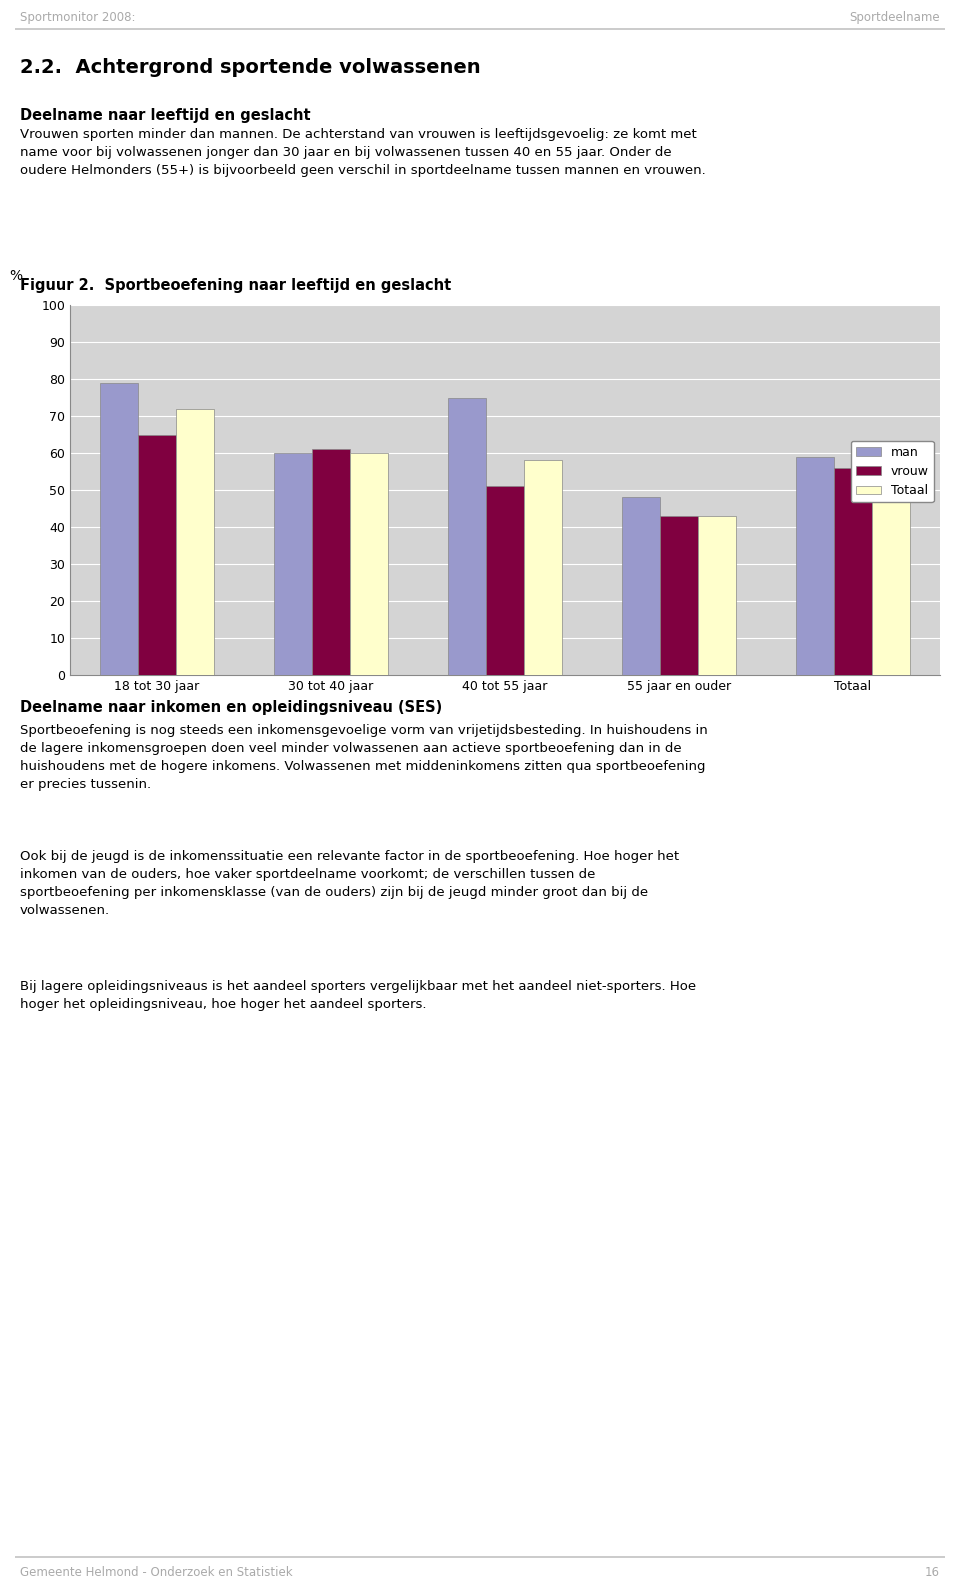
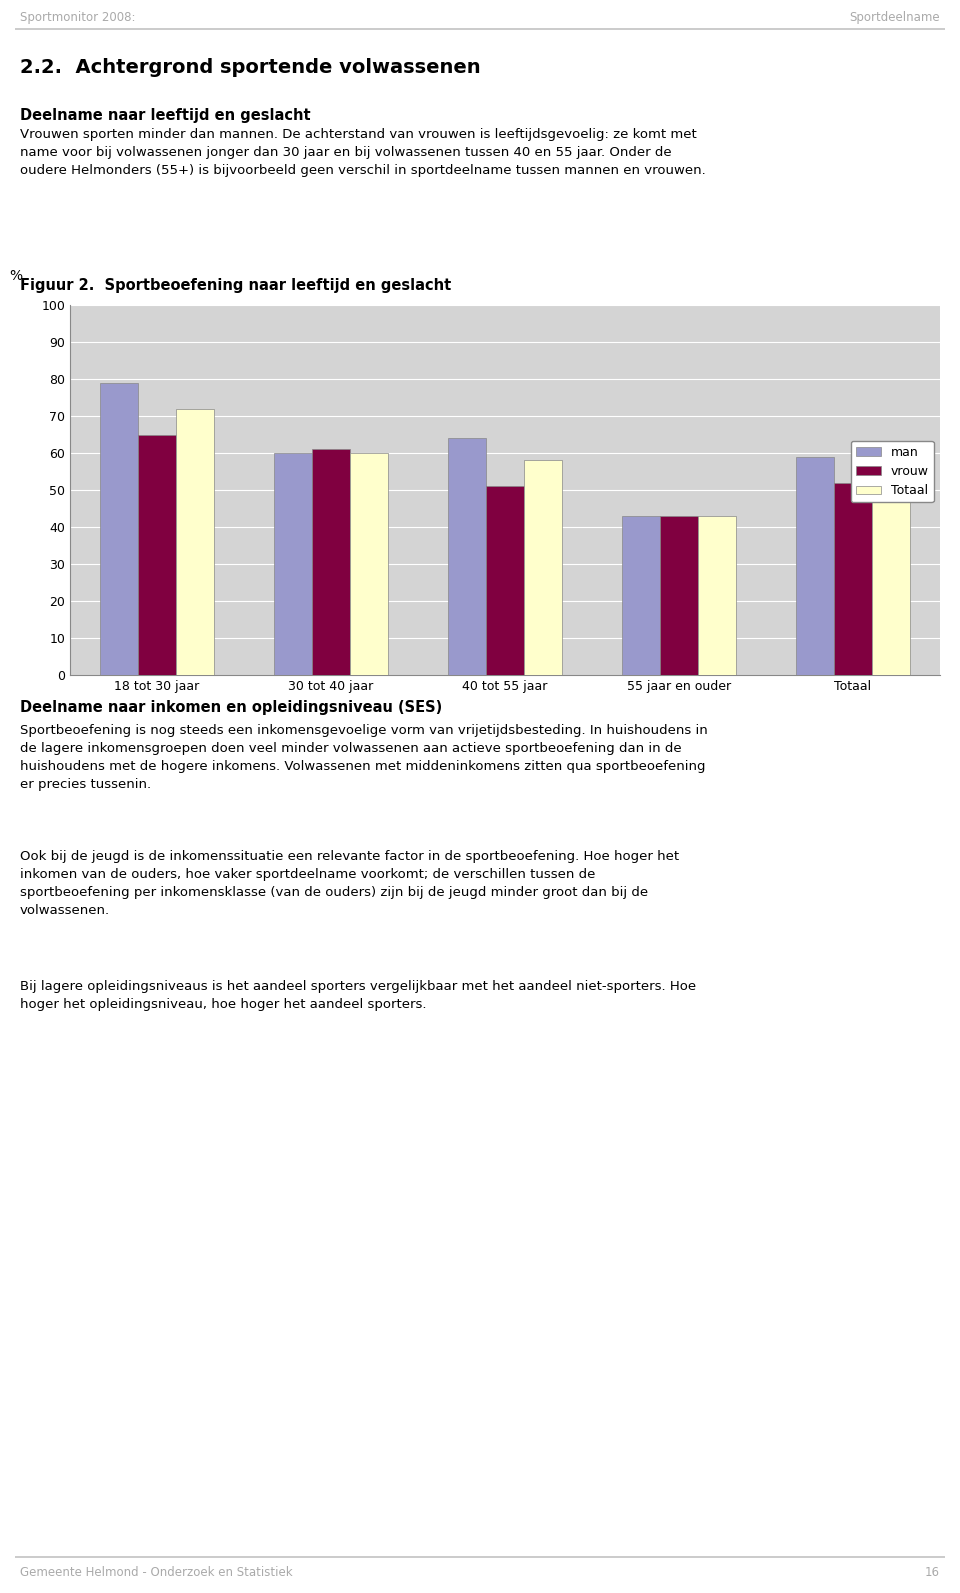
man/40 tot 55 jaar: 75 -> 64
man/55 jaar en ouder: 48 -> 43
vrouw/Totaal: 56 -> 52
